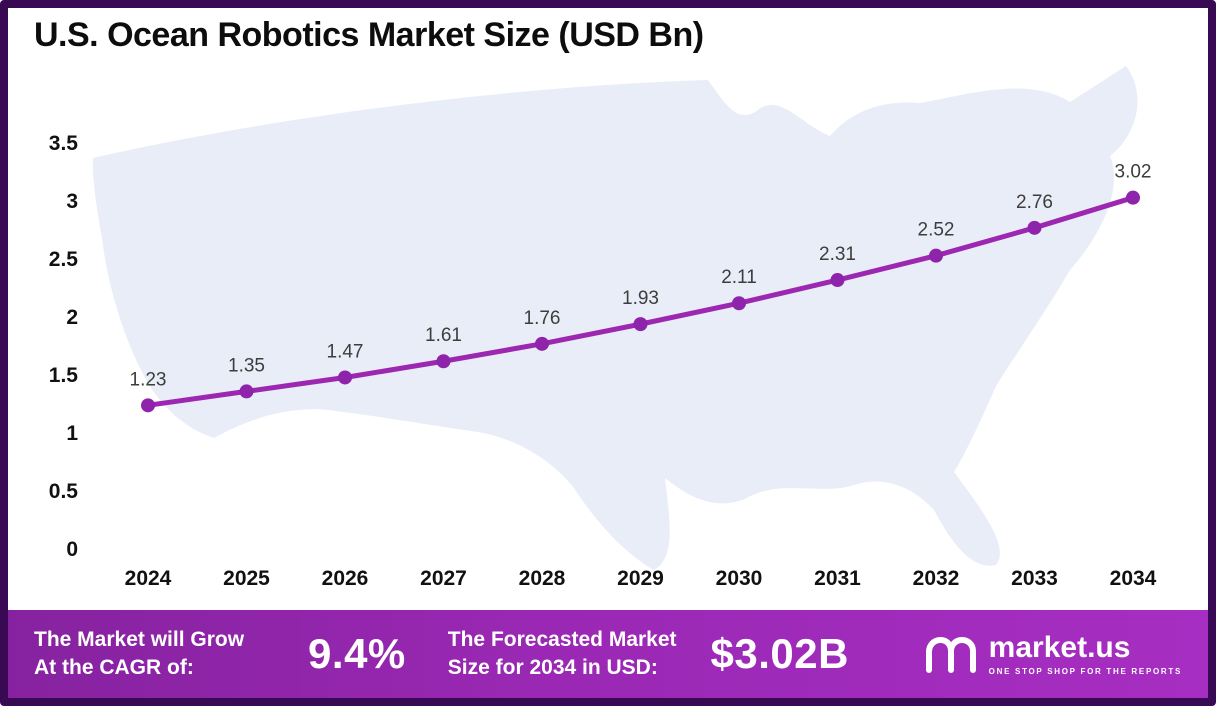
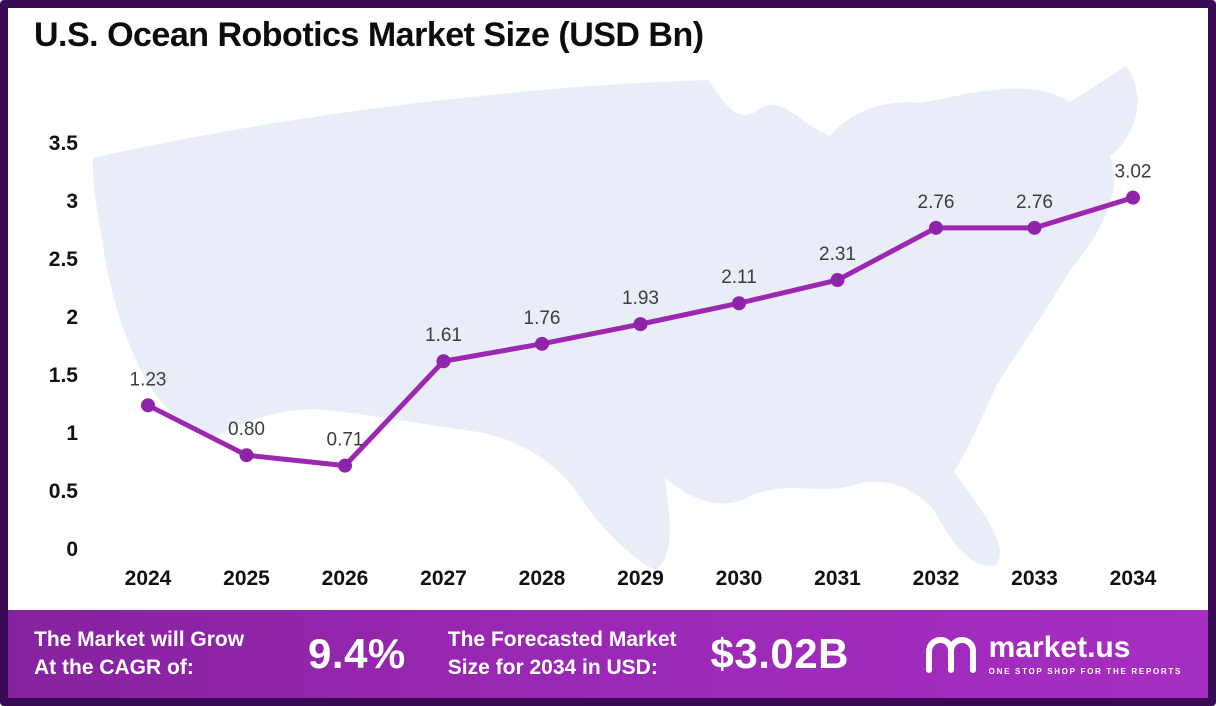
2025: 1.35 -> 0.80
2026: 1.47 -> 0.71
2032: 2.52 -> 2.76
